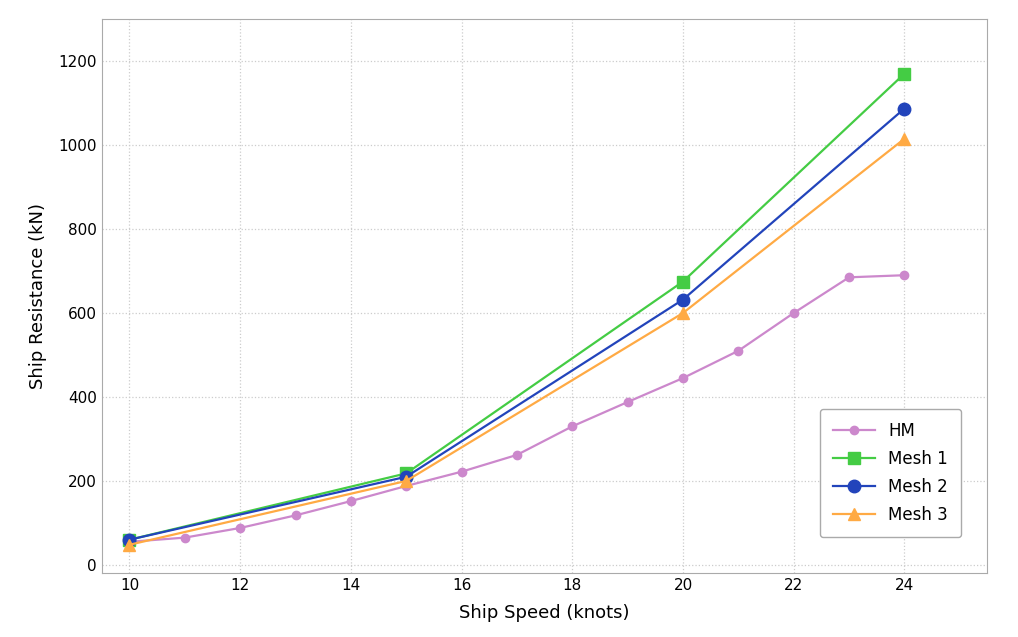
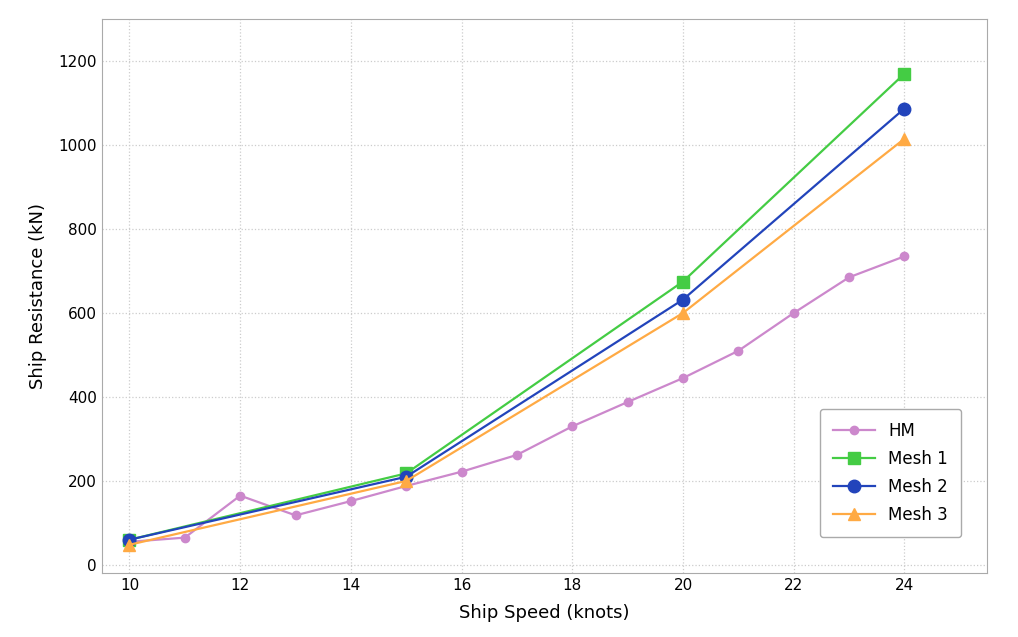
HM/12: 88 -> 165
HM/24: 690 -> 735
